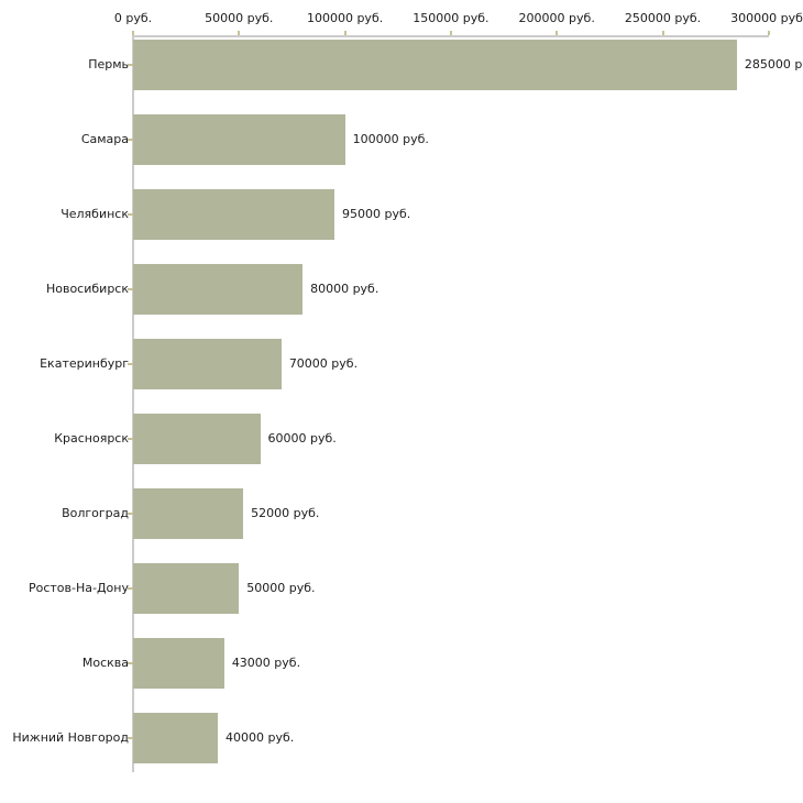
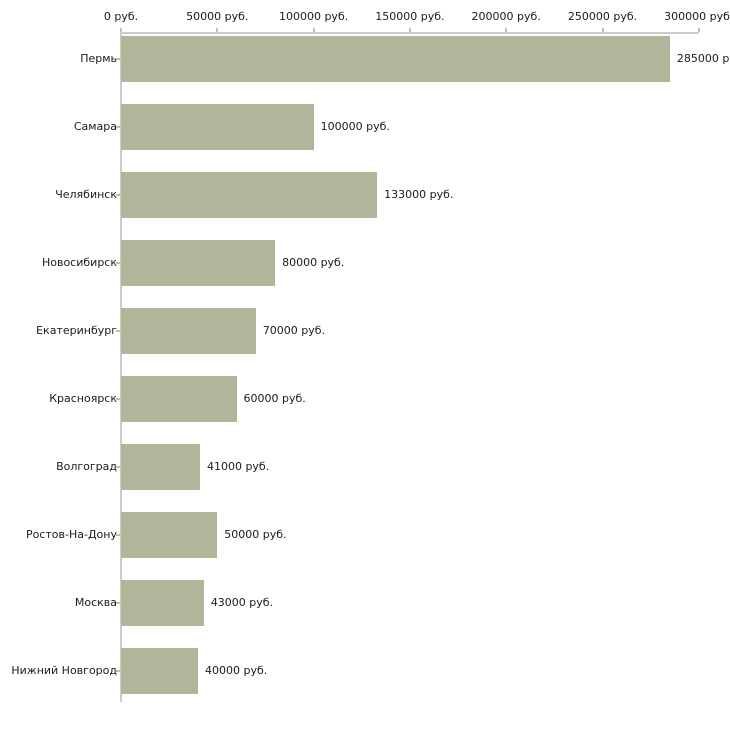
Челябинск: 95000 -> 133000
Волгоград: 52000 -> 41000
